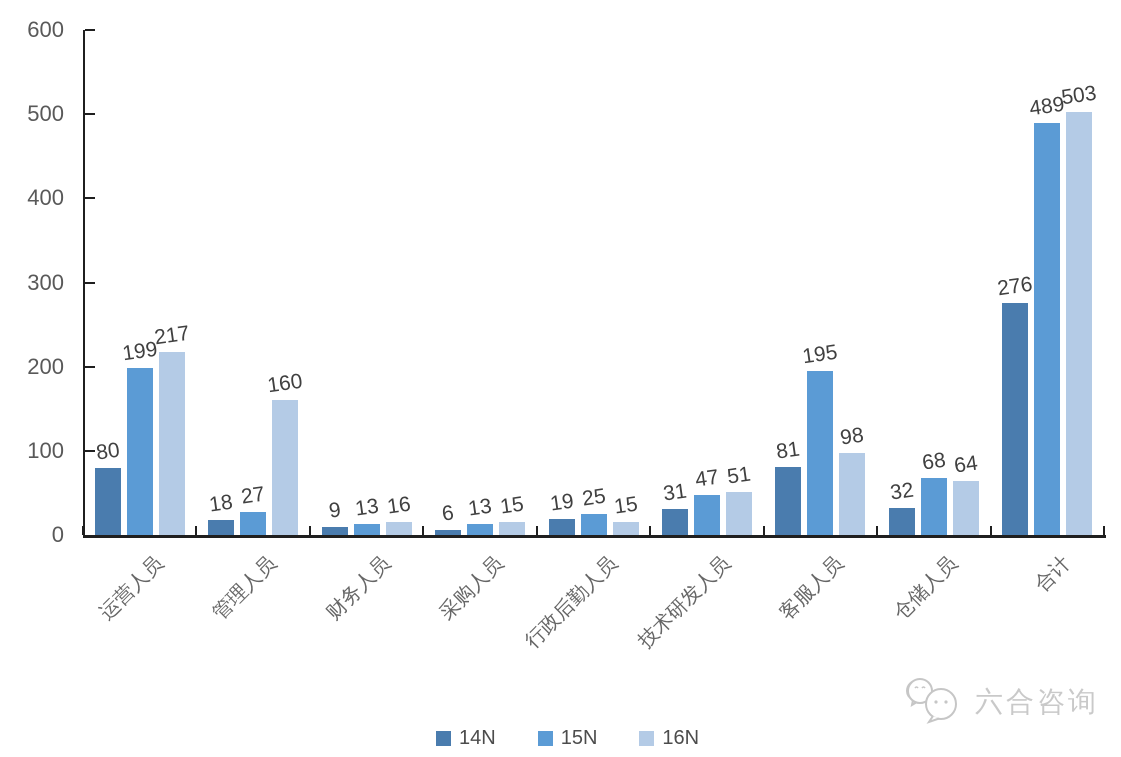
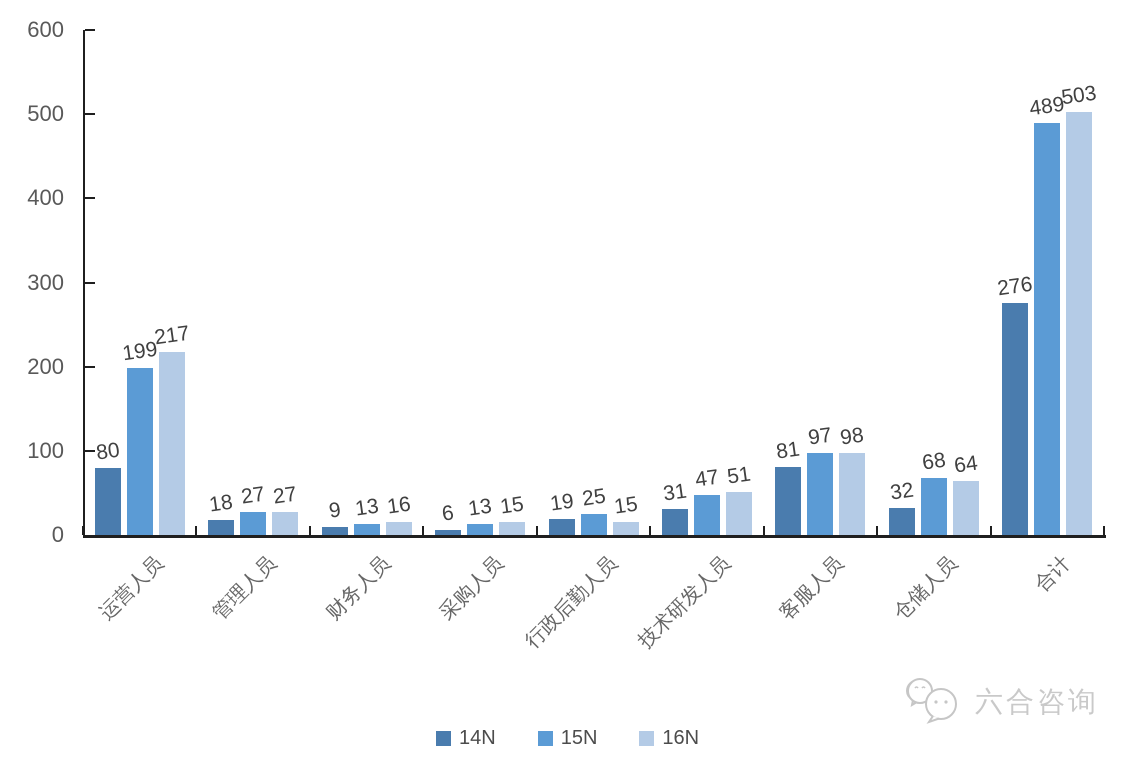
16N/管理人员: 160 -> 27
15N/客服人员: 195 -> 97
